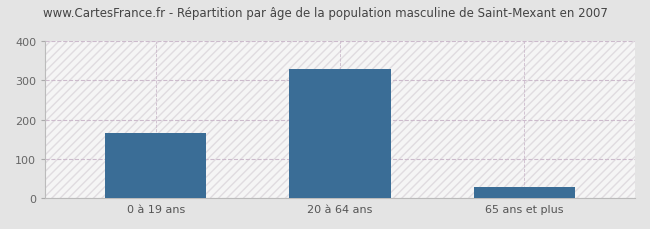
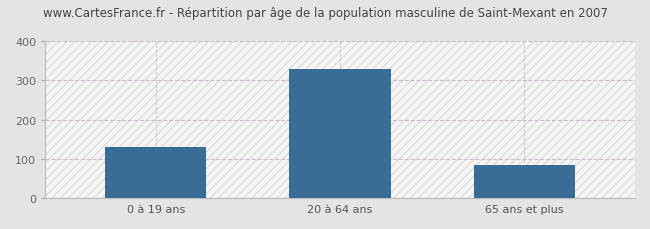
0 à 19 ans: 165 -> 130
65 ans et plus: 30 -> 85
